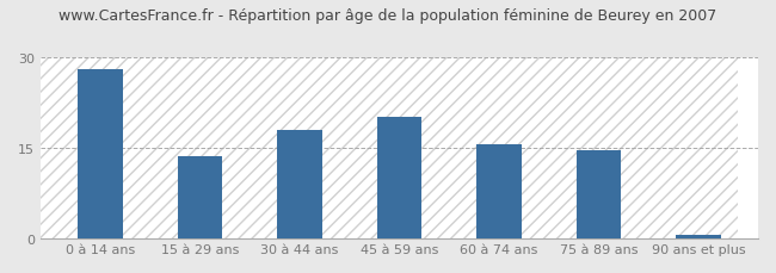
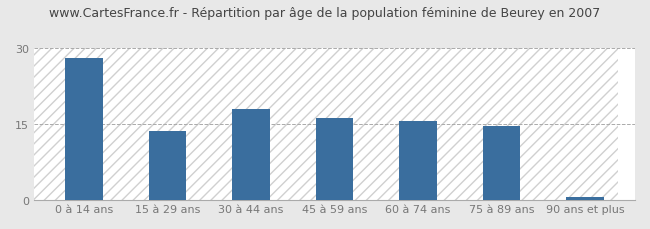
45 à 59 ans: 20.2 -> 16.2
